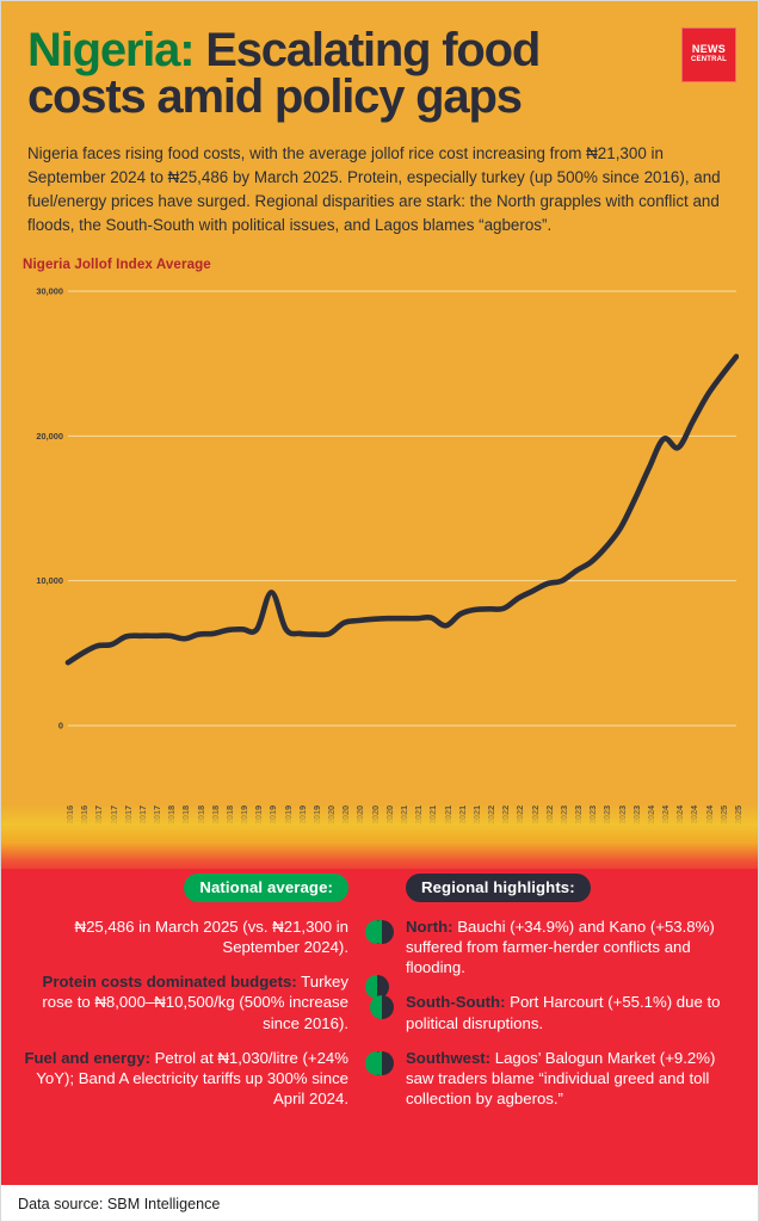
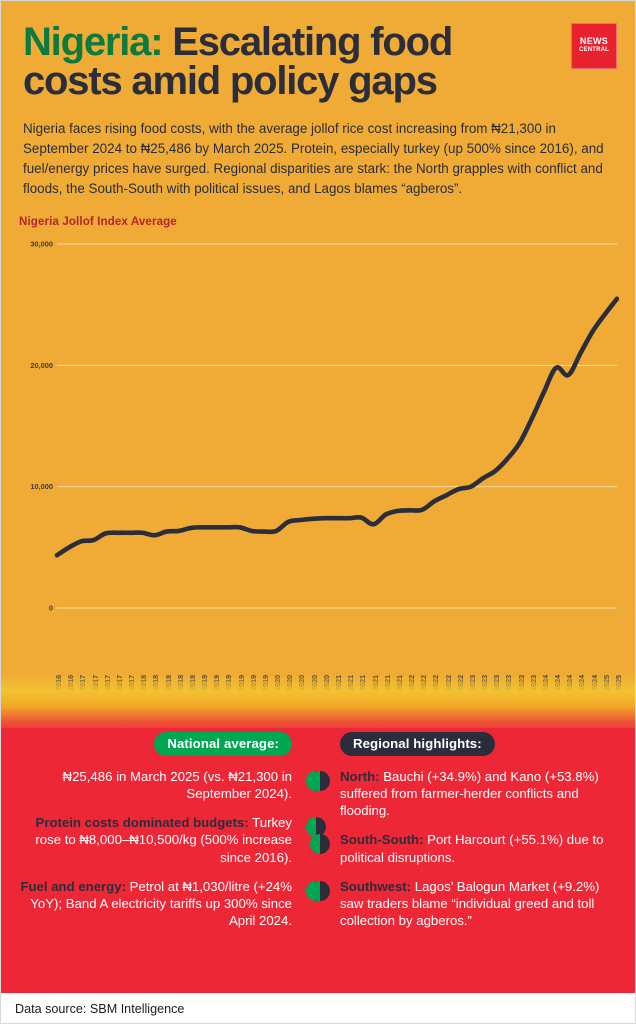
May 2019: 9200 -> 6600
